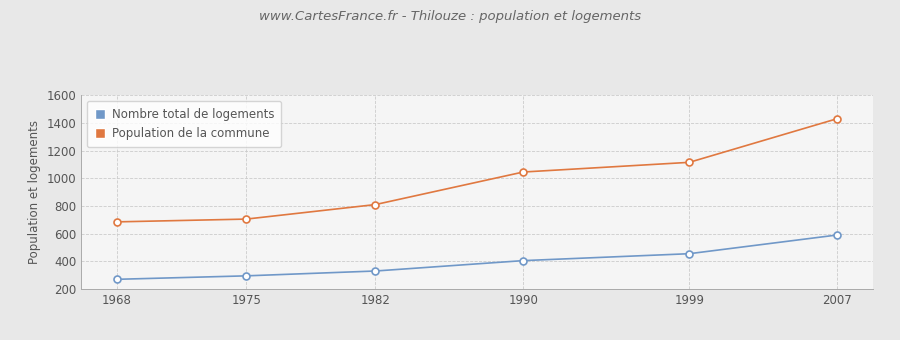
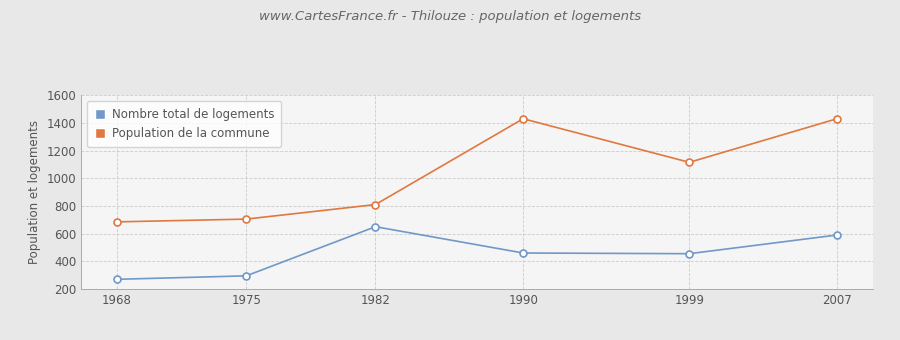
Nombre total de logements/1982: 330 -> 650
Nombre total de logements/1990: 400 -> 460
Population de la commune/1990: 1040 -> 1430
